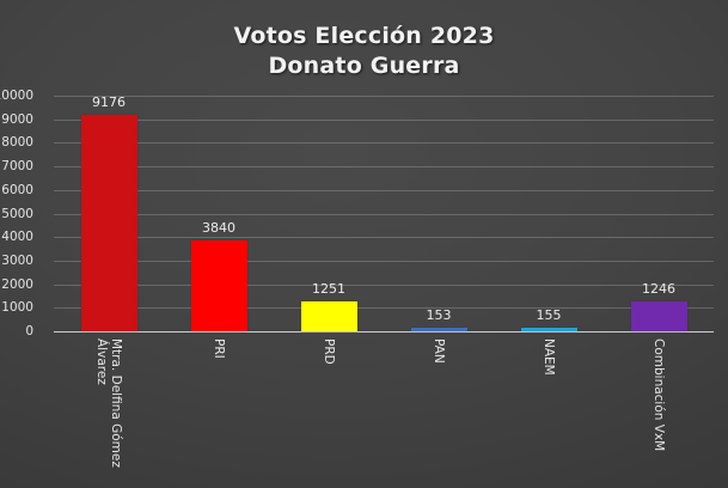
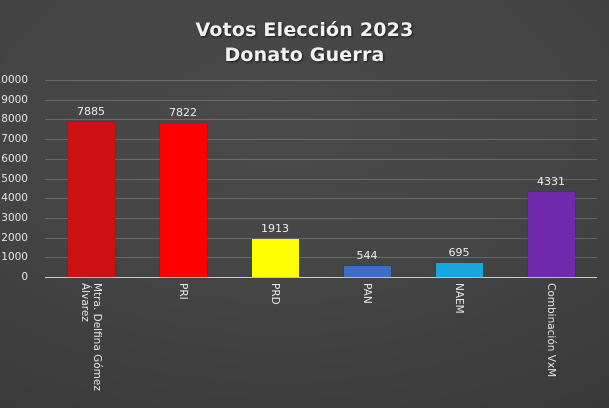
Mtra. Delfina Gómez Álvarez: 9176 -> 7885
PRI: 3840 -> 7822
PRD: 1251 -> 1913
PAN: 153 -> 544
NAEM: 155 -> 695
Combinación VxM: 1246 -> 4331
